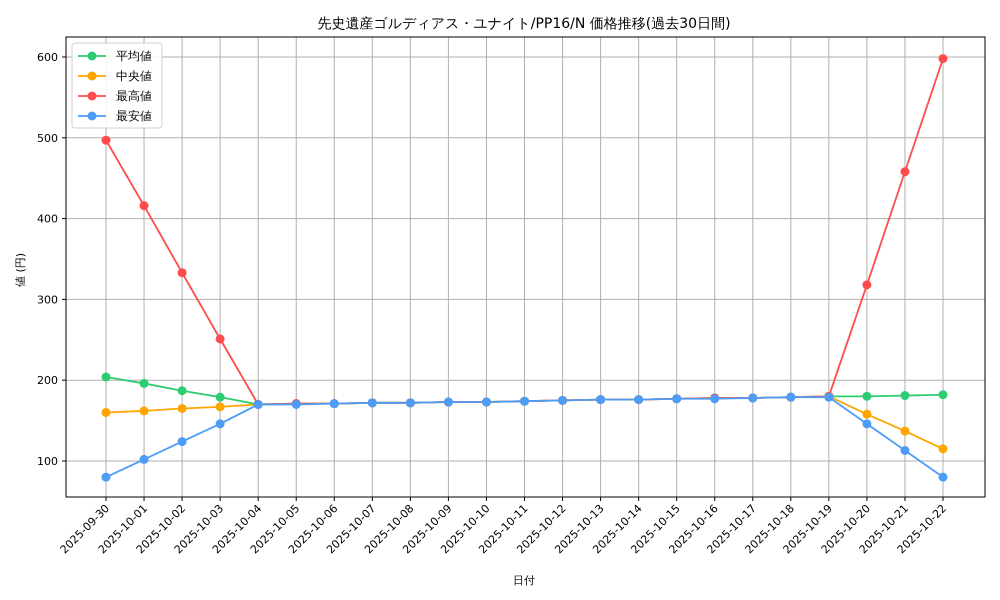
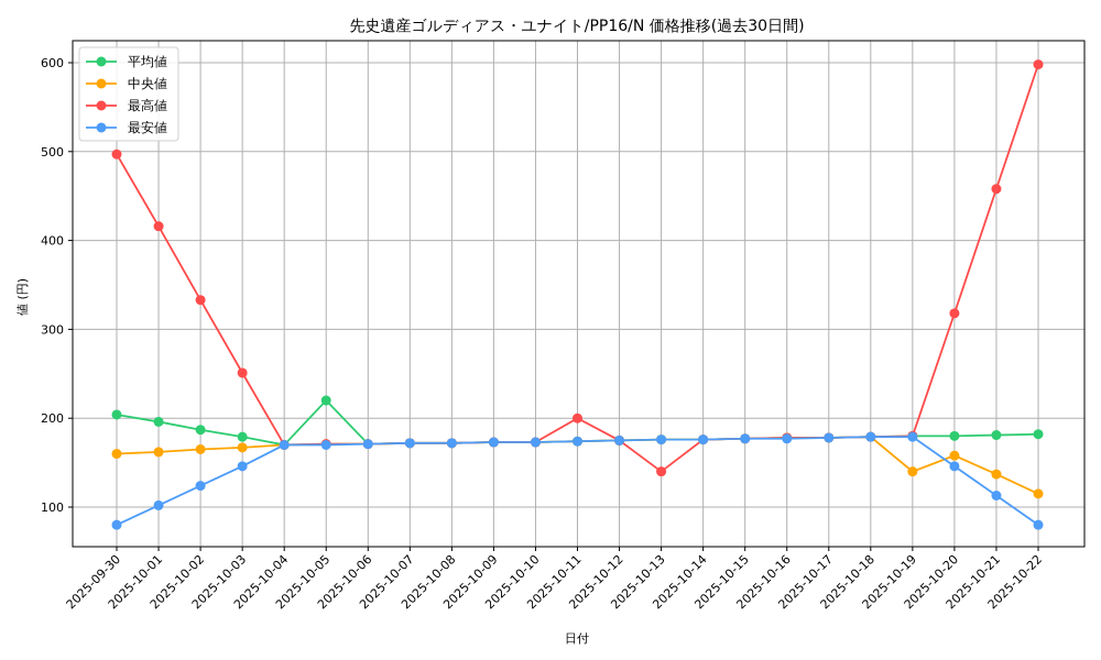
平均値/2025-10-05: 170 -> 220
最高値/2025-10-11: 170 -> 200
最高値/2025-10-13: 180 -> 140
中央値/2025-10-19: 180 -> 140
